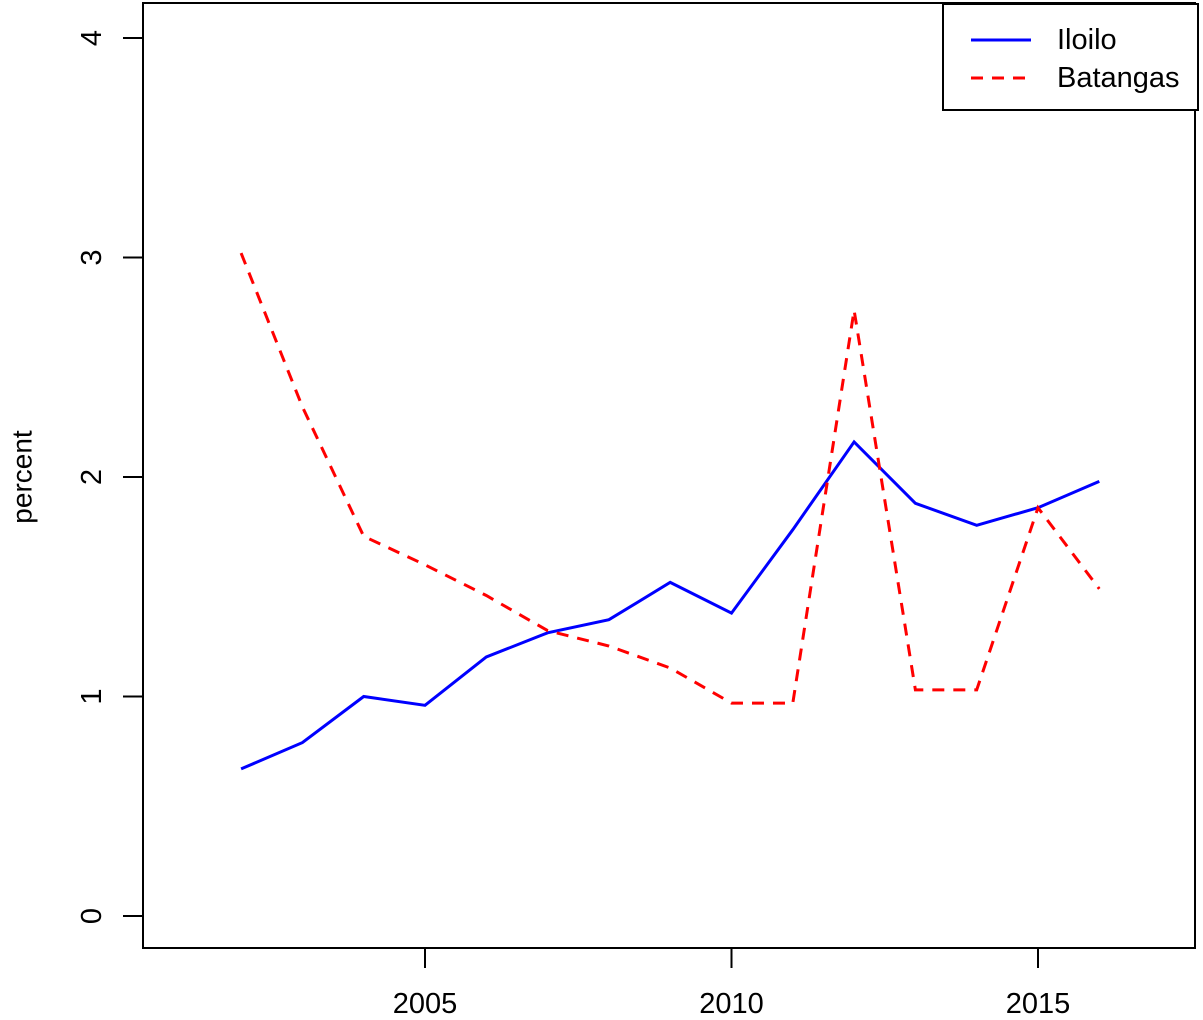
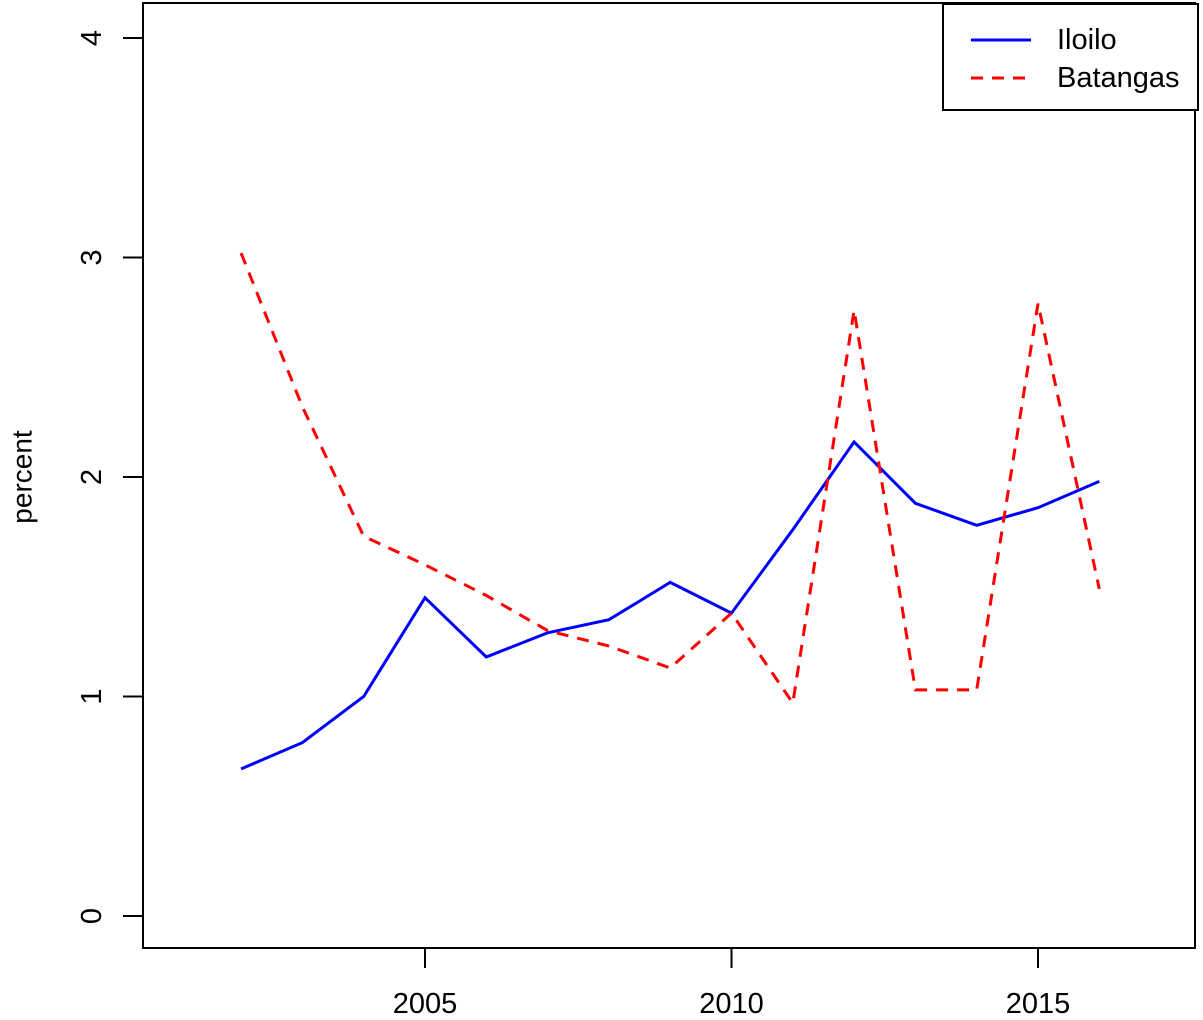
Iloilo/2005: 0.96 -> 1.45
Batangas/2010: 0.97 -> 1.38
Batangas/2015: 1.86 -> 2.79
